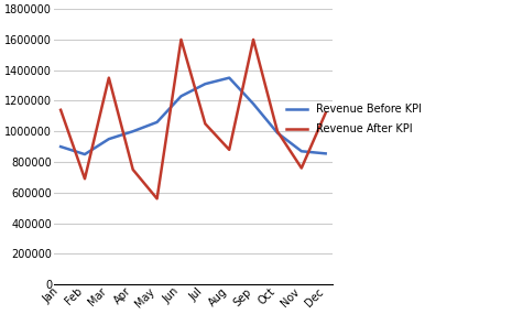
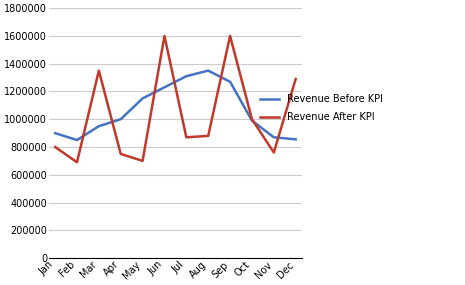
Revenue After KPI/Jan: 1140000 -> 800000
Revenue Before KPI/May: 1060000 -> 1150000
Revenue After KPI/May: 560000 -> 700000
Revenue After KPI/Jul: 1050000 -> 870000
Revenue Before KPI/Sep: 1180000 -> 1270000
Revenue After KPI/Dec: 1120000 -> 1290000
